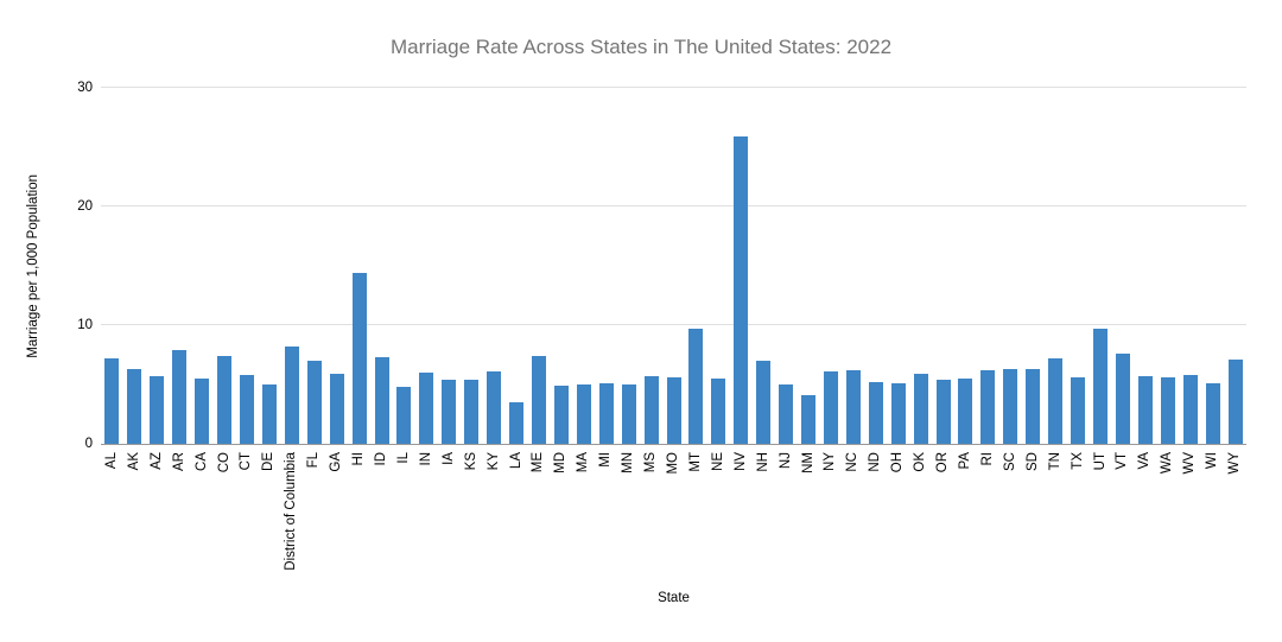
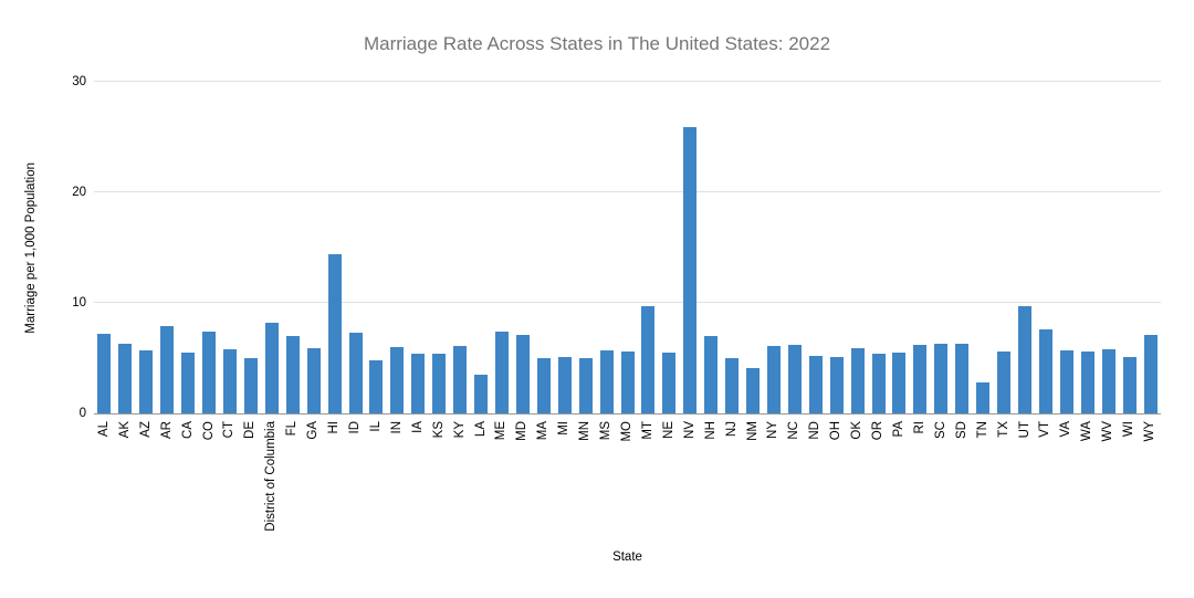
MD: 4.9 -> 7.1
TN: 7.2 -> 2.8
